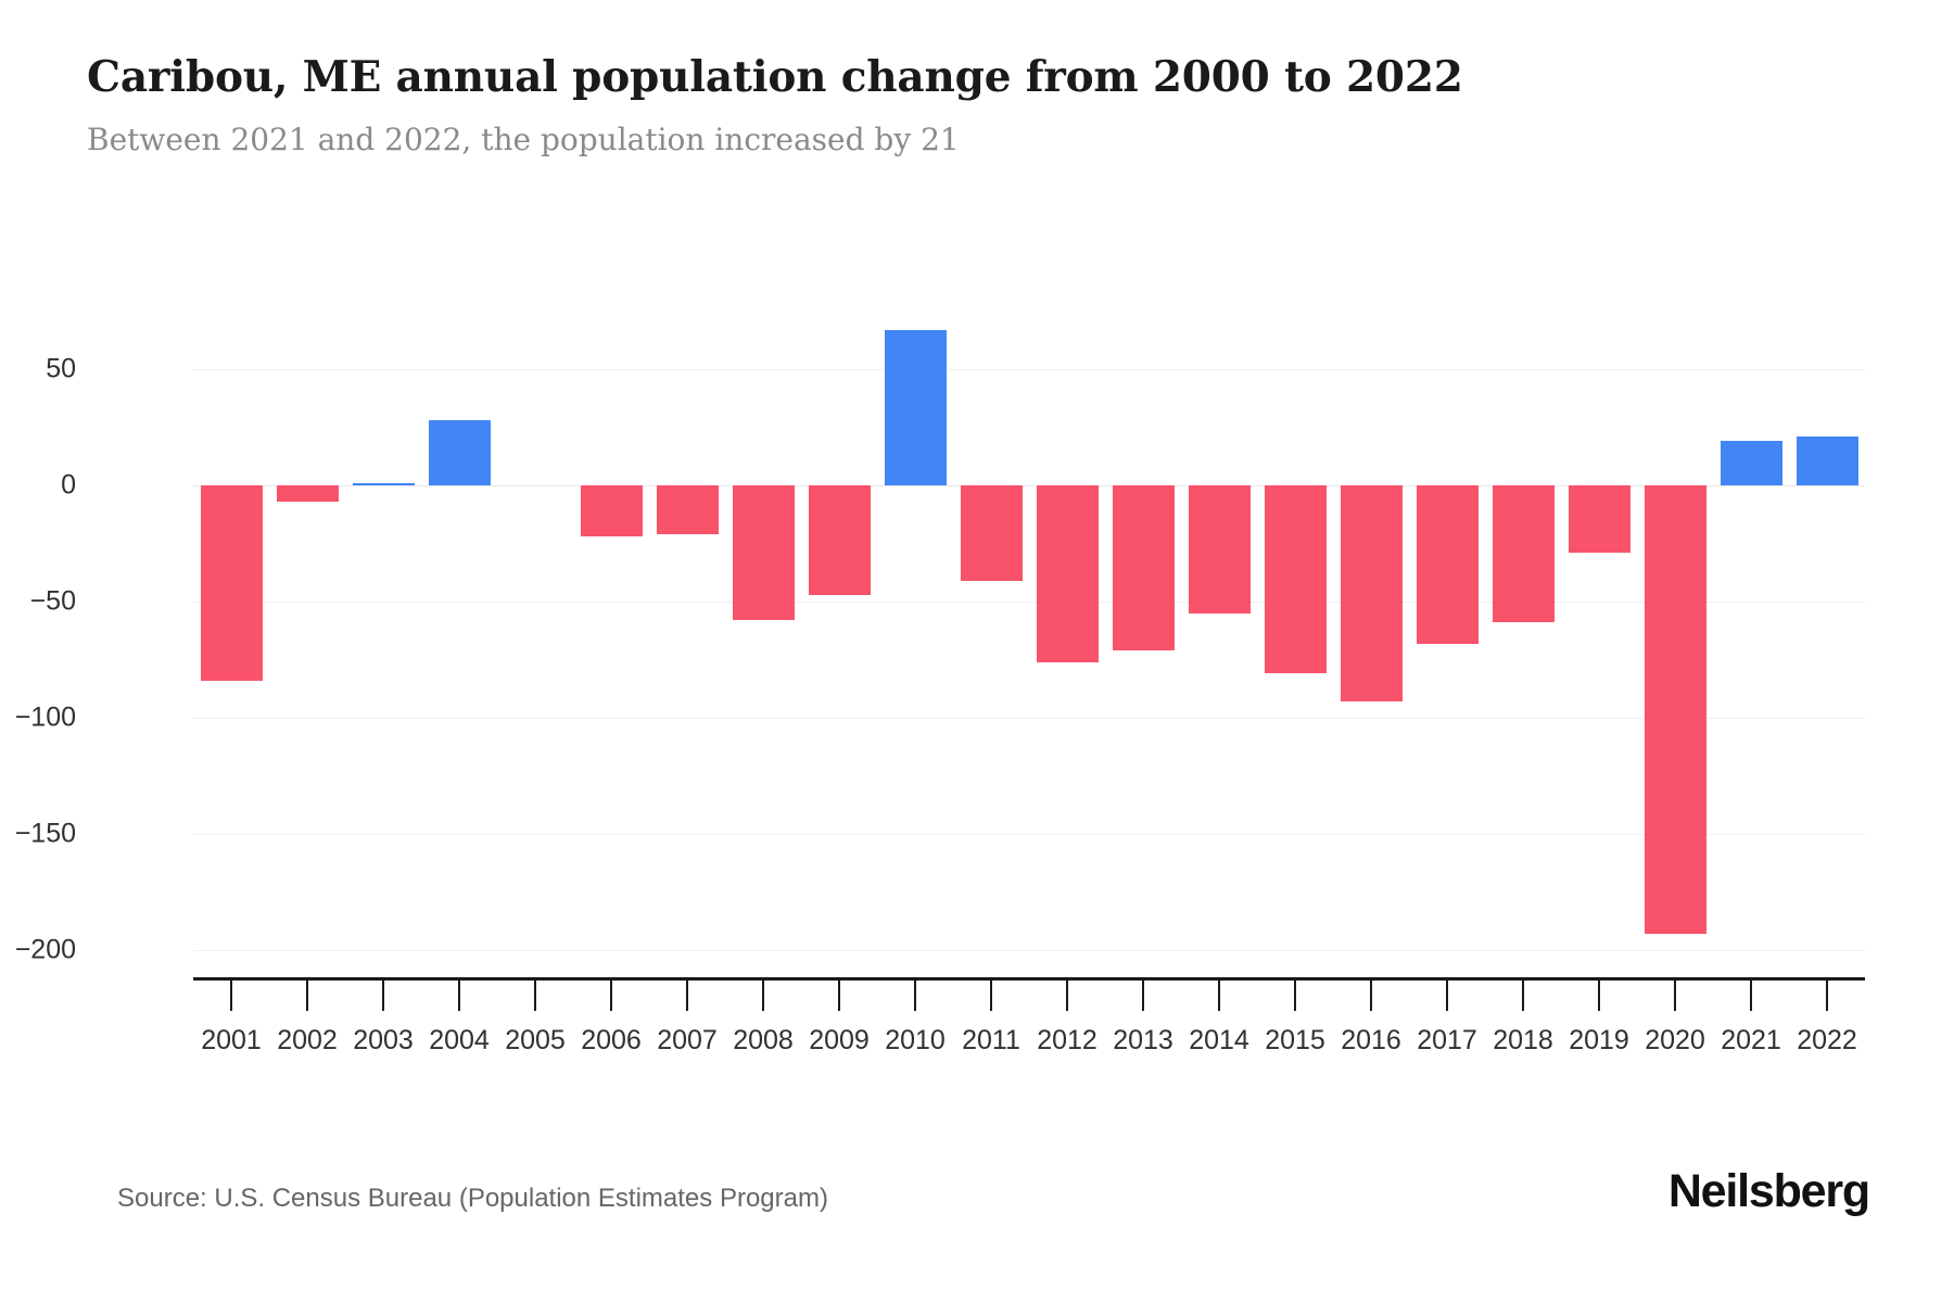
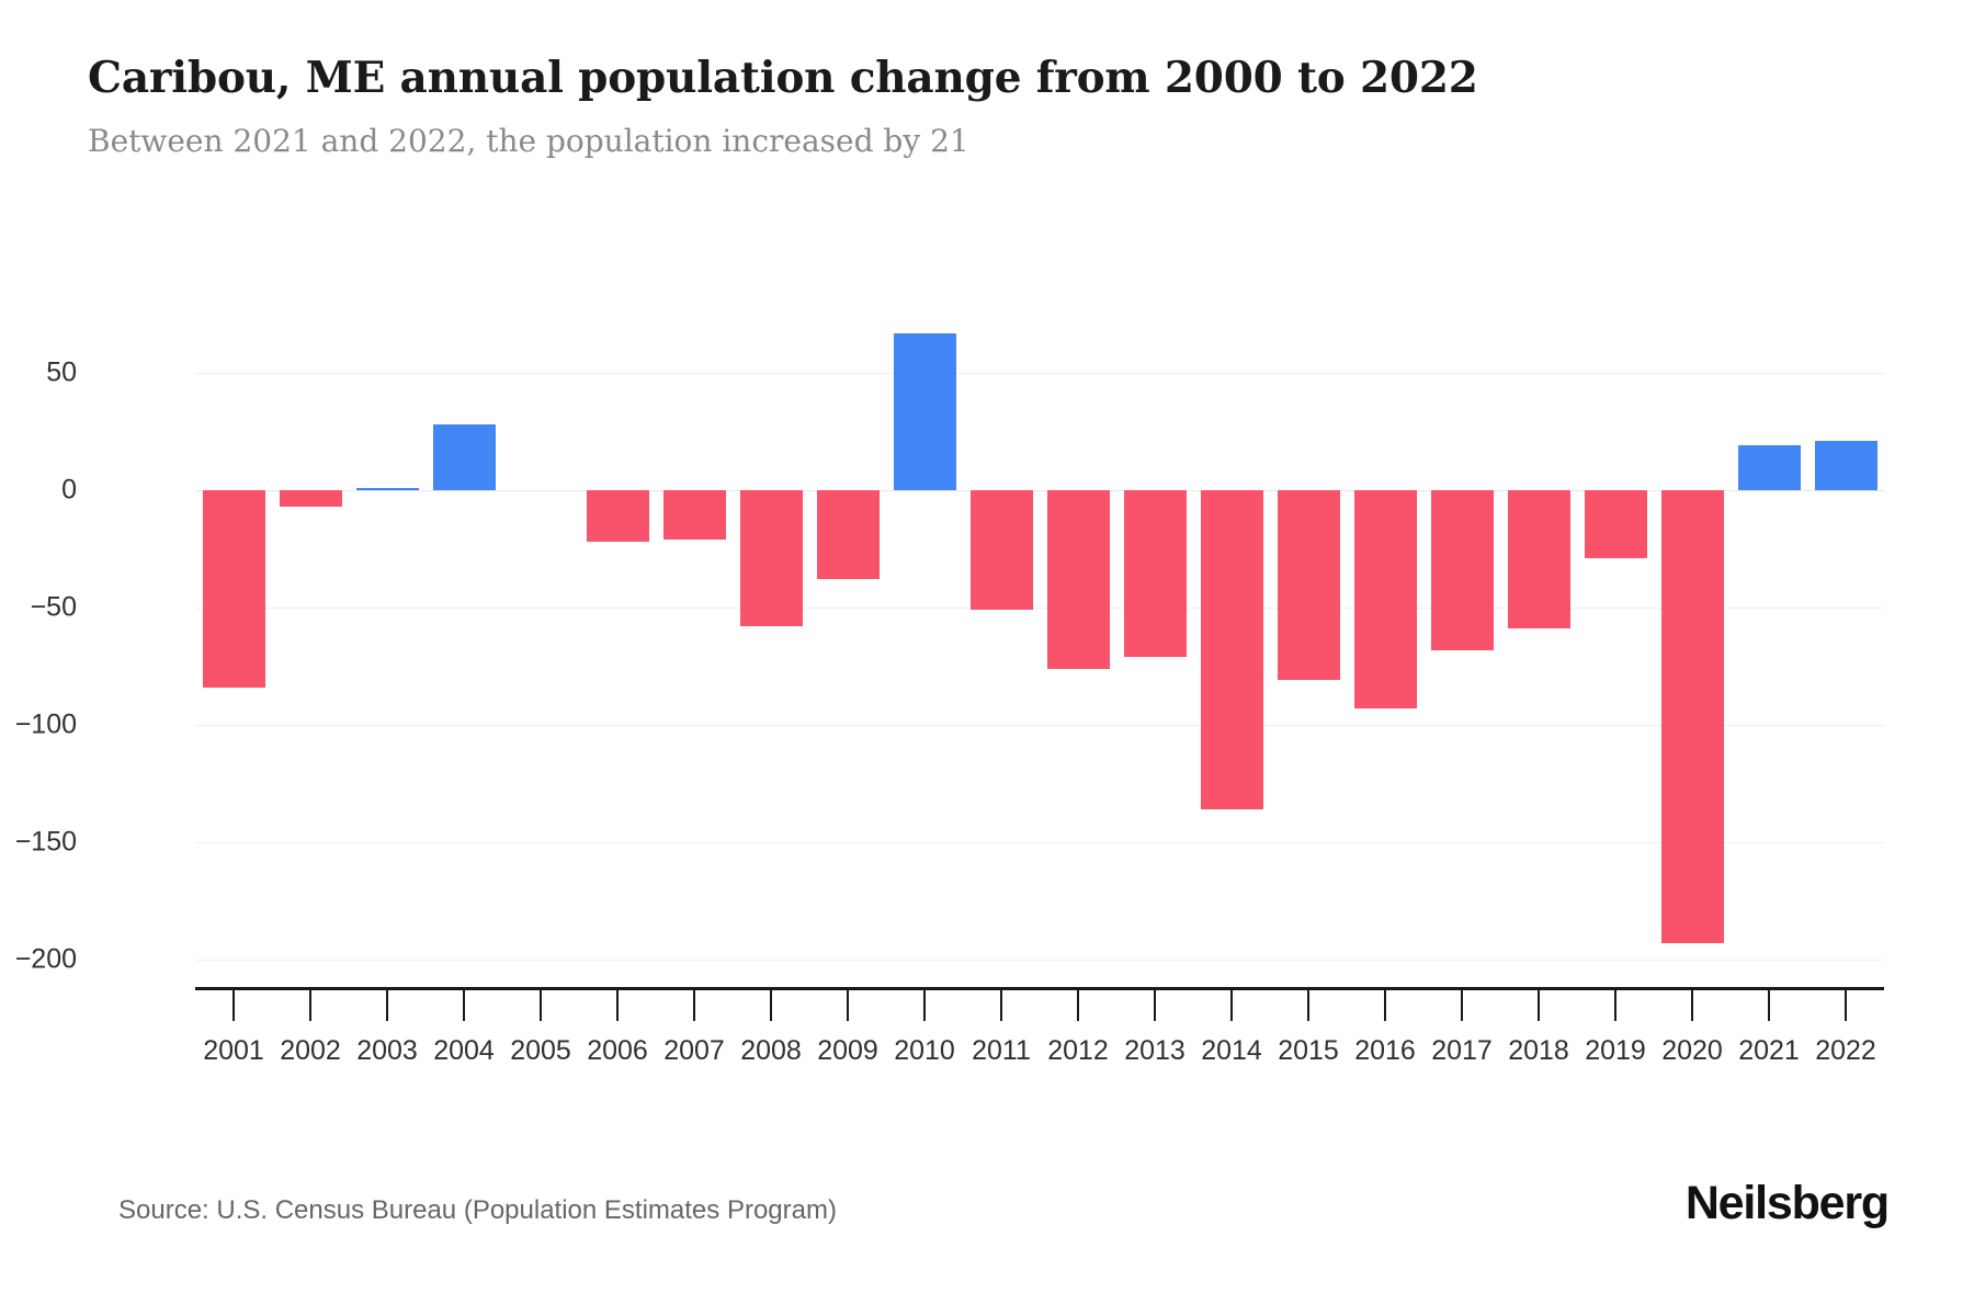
2009: -47 -> -38
2011: -41 -> -51
2014: -55 -> -136
